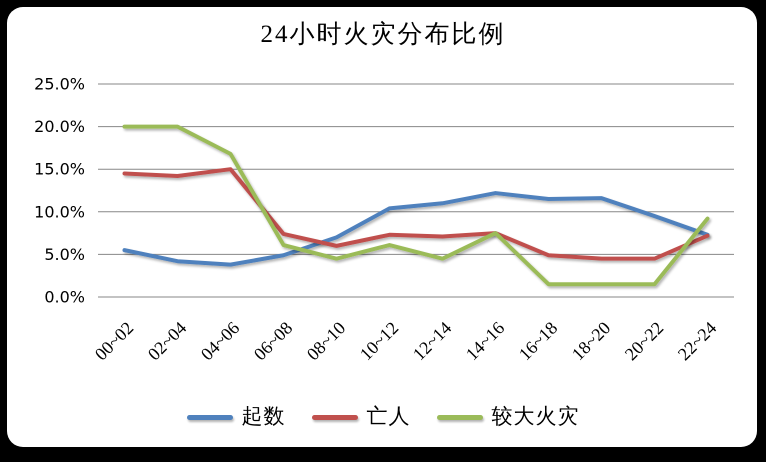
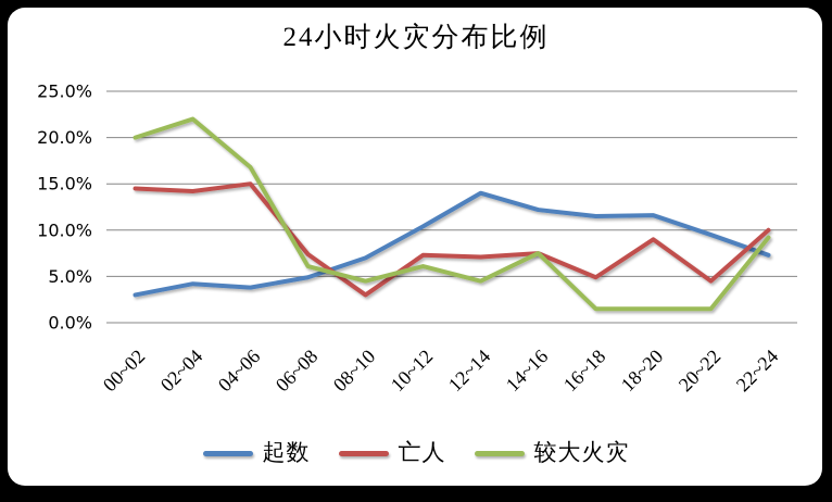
起数/00~02: 6% -> 3%
较大火灾/02~04: 20% -> 22%
亡人/08~10: 6% -> 3%
起数/12~14: 11% -> 14%
亡人/18~20: 4% -> 9%
亡人/22~24: 7% -> 10%
